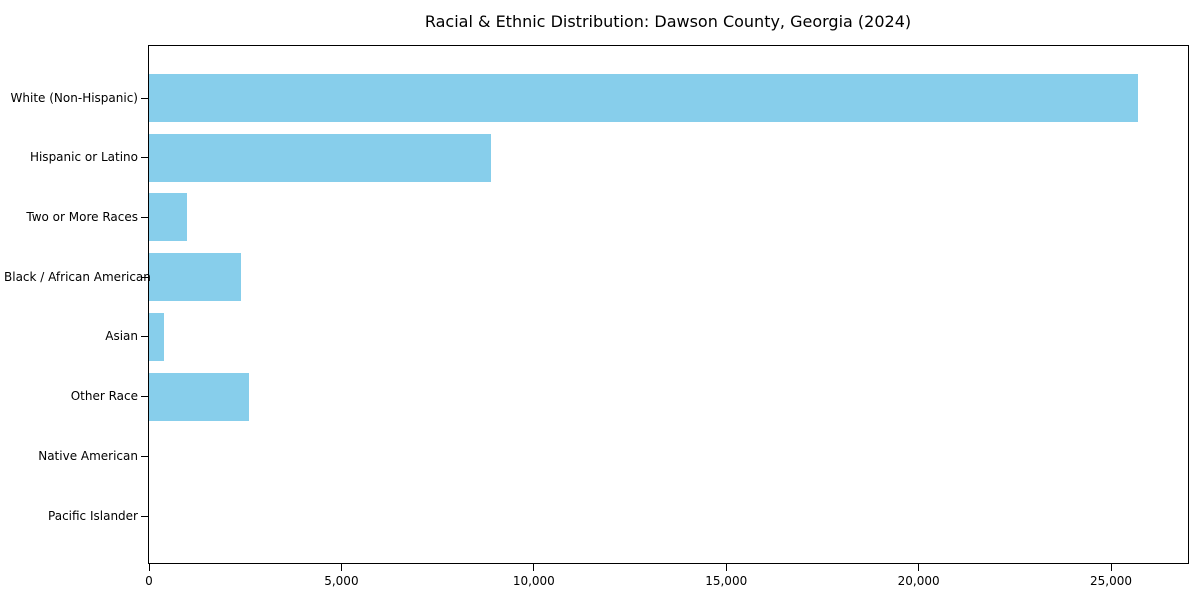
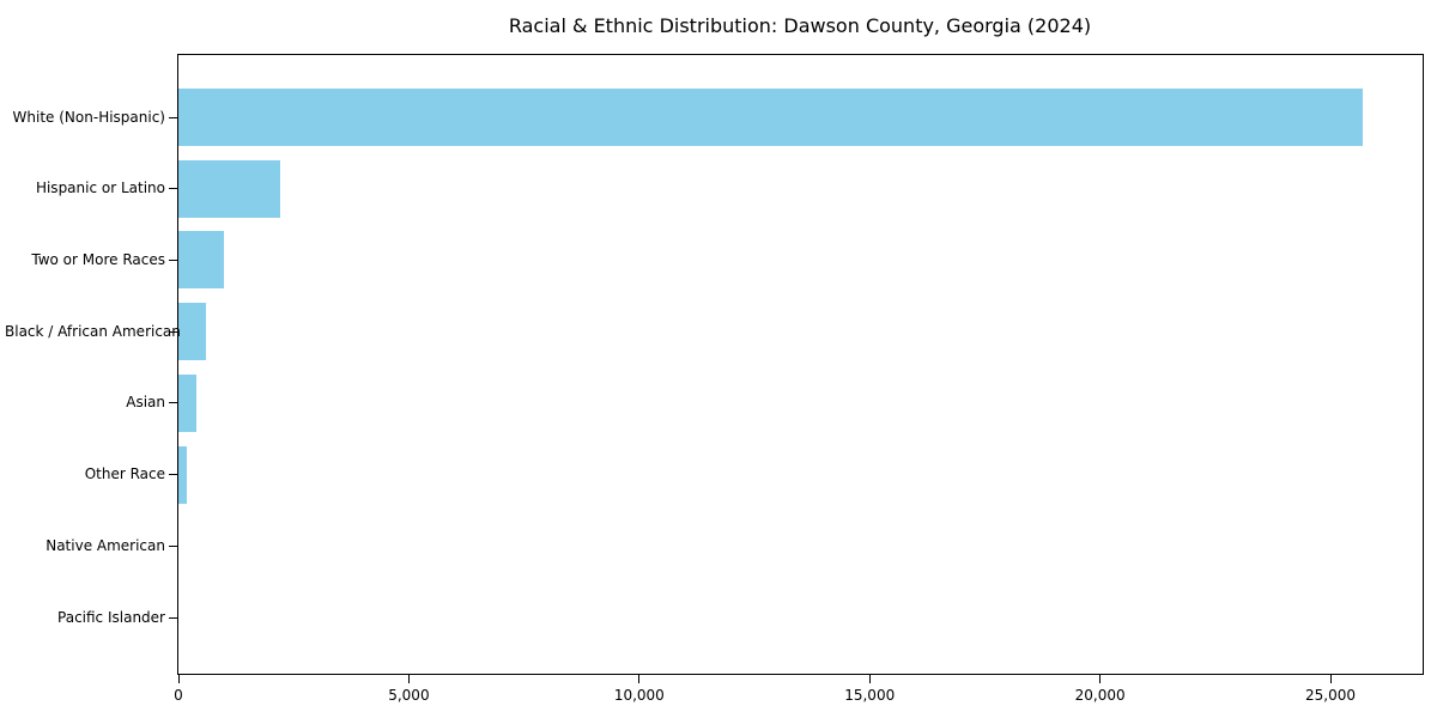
Hispanic or Latino: 8900 -> 2200
Black / African American: 2400 -> 600
Other Race: 2600 -> 200
